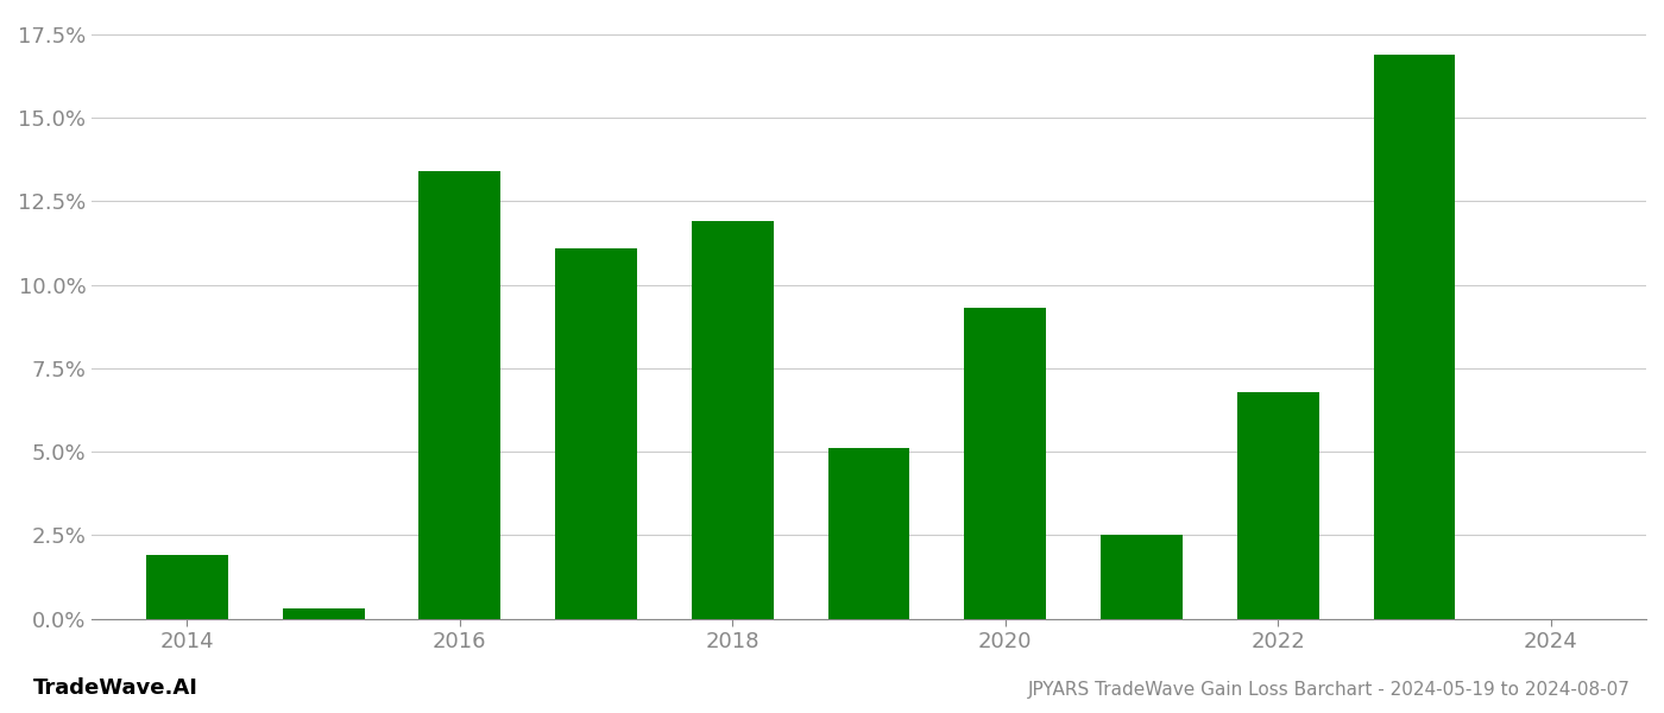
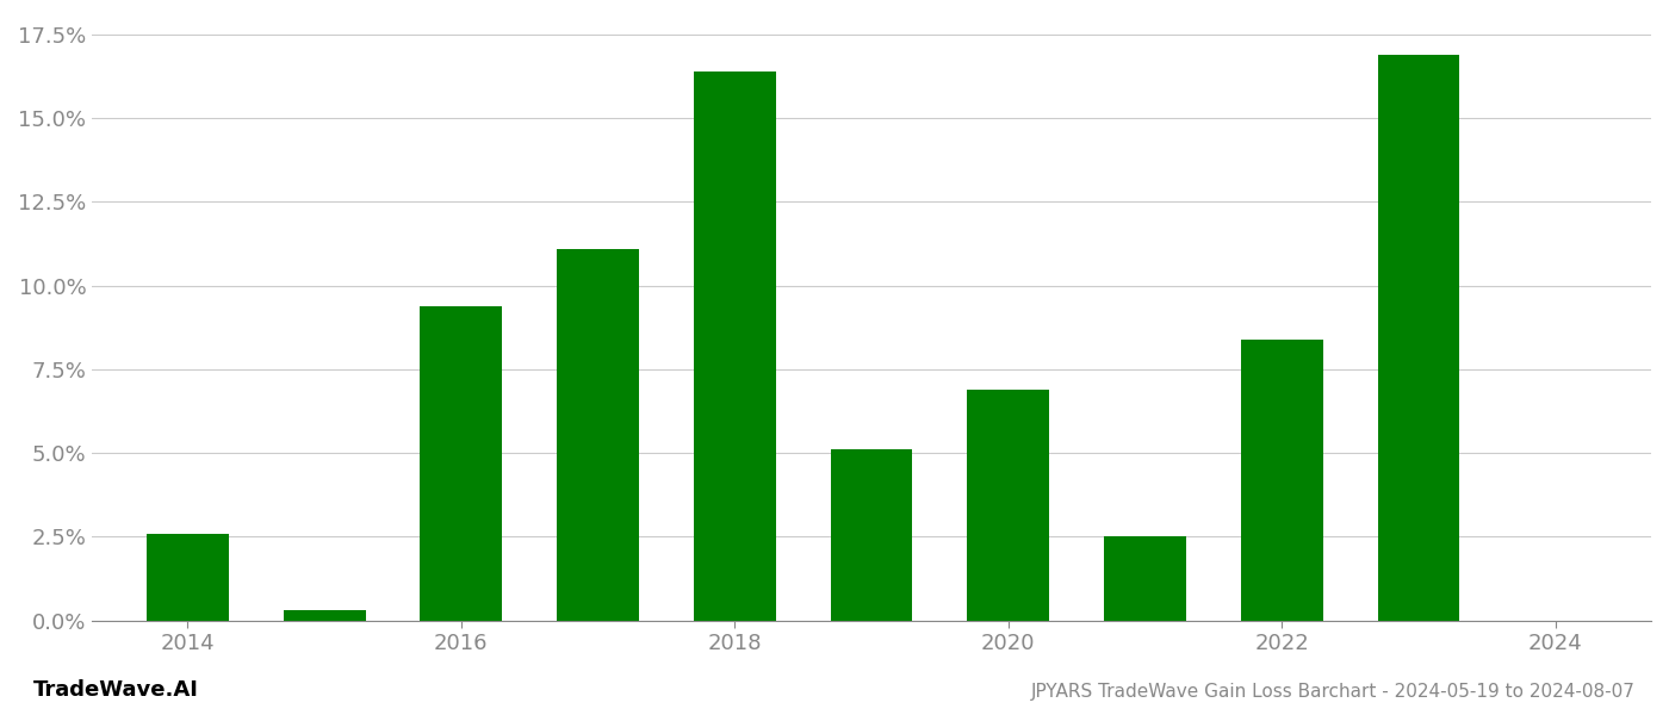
2014: 1.9% -> 2.6%
2016: 13.4% -> 9.4%
2018: 11.9% -> 16.4%
2020: 9.3% -> 6.9%
2022: 6.8% -> 8.4%
